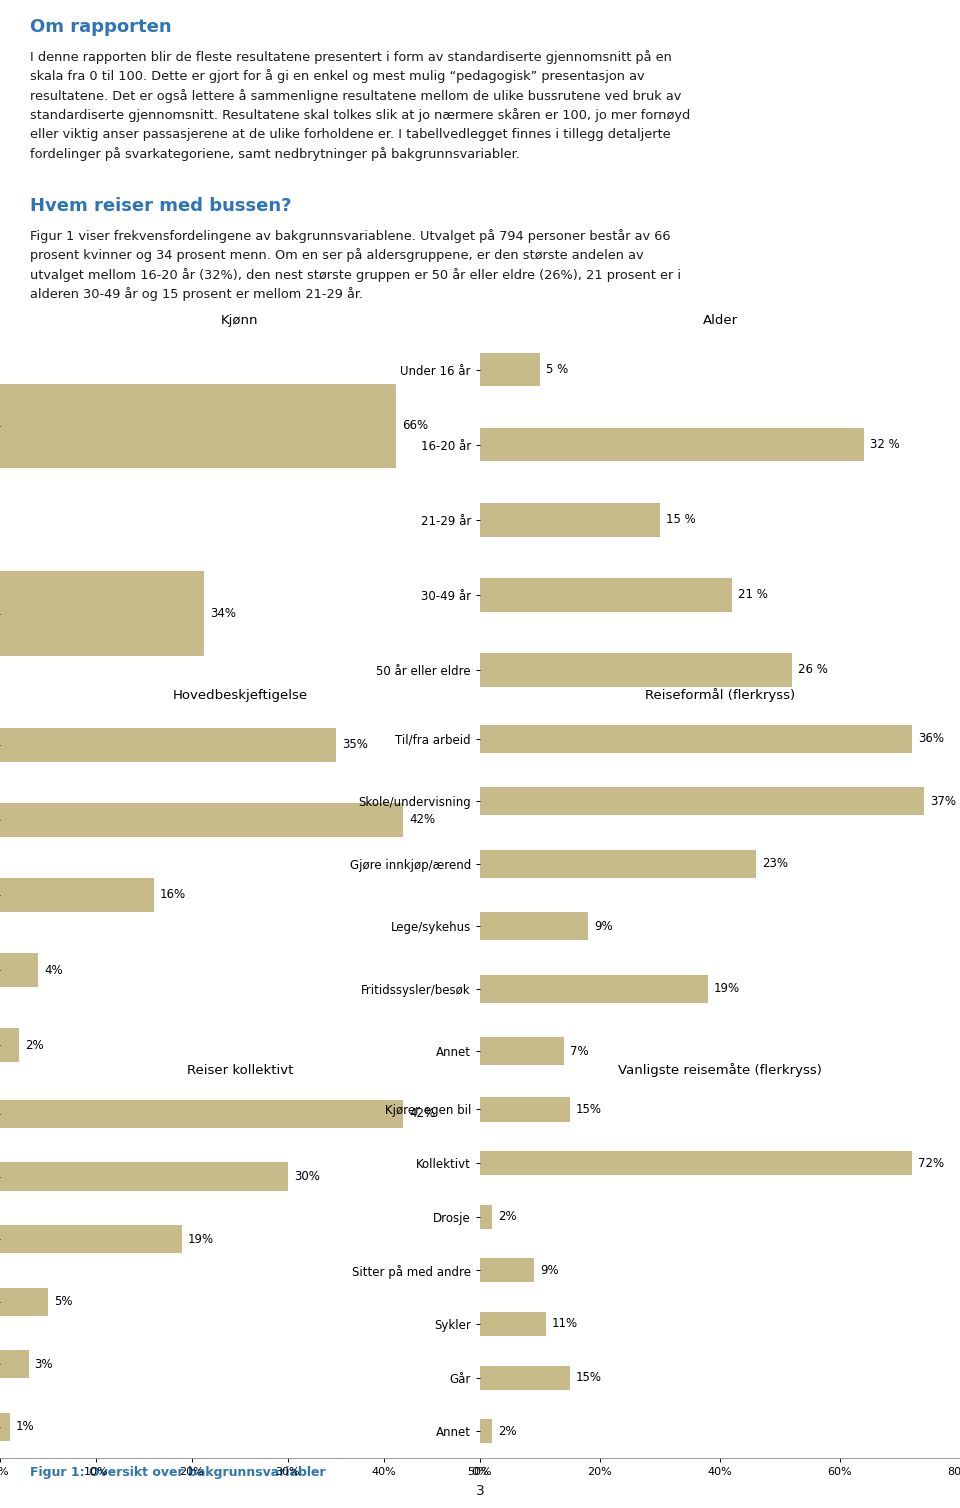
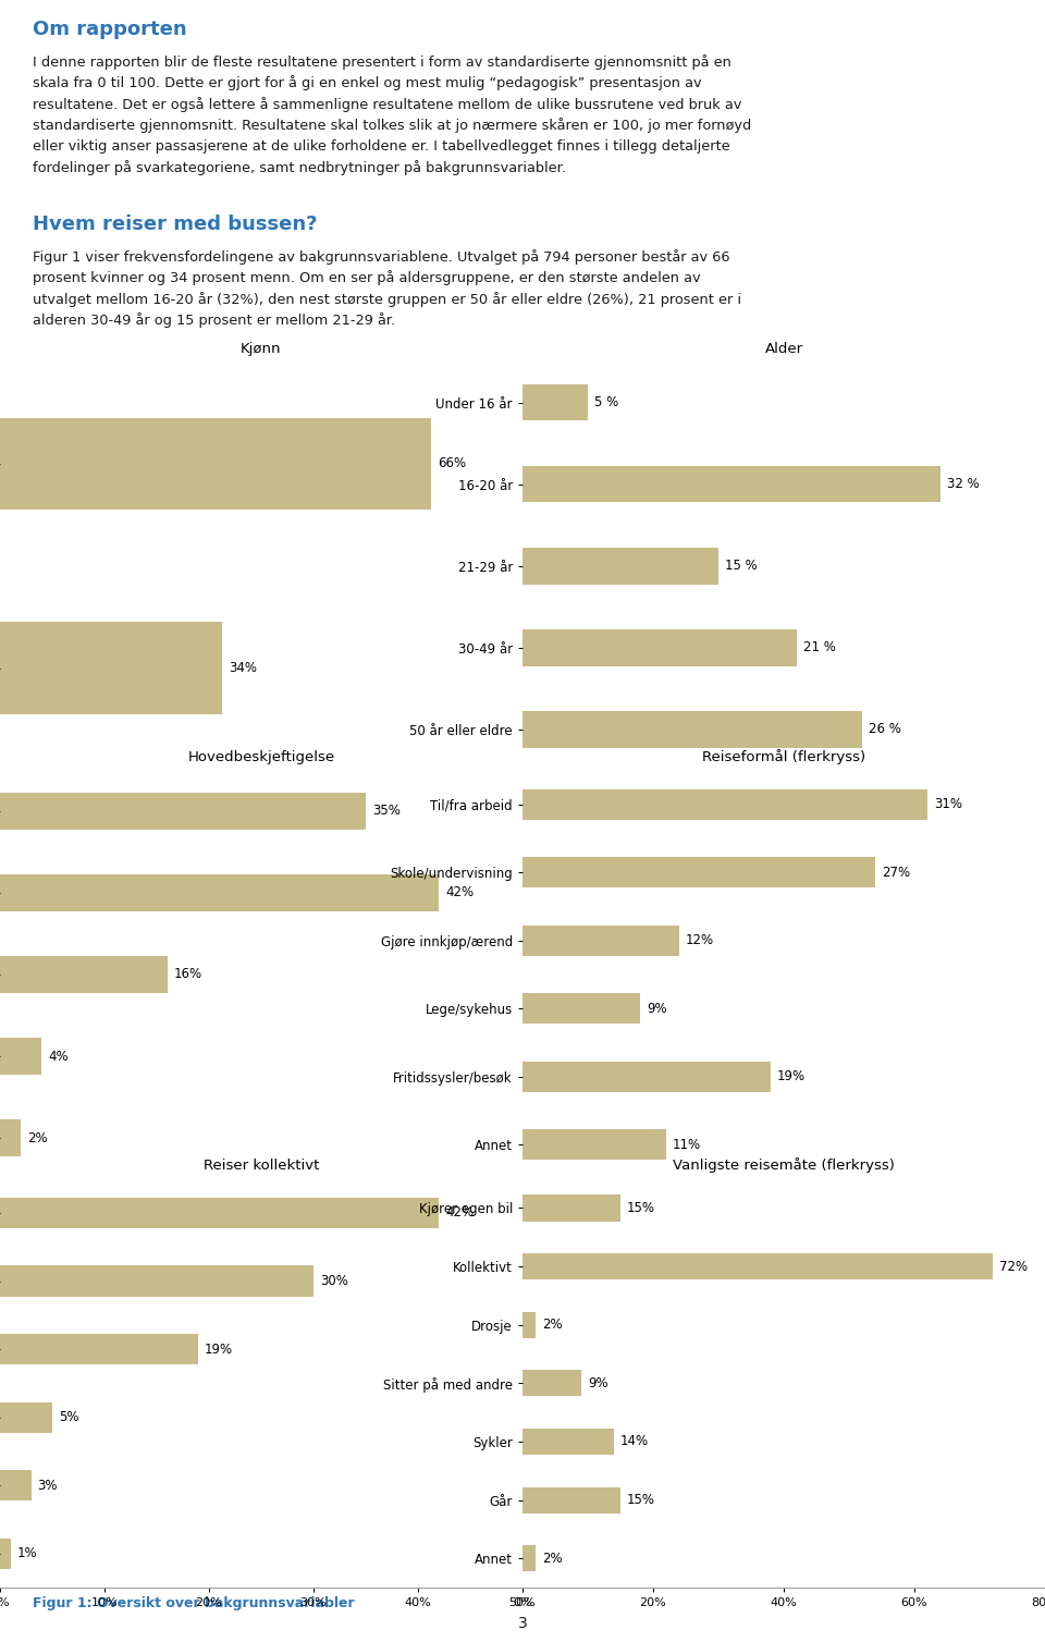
Reiseformål (flerkryss)/Til/fra arbeid: 36% -> 31%
Reiseformål (flerkryss)/Skole/undervisning: 37% -> 27%
Reiseformål (flerkryss)/Gjøre innkjøp/ærend: 23% -> 12%
Reiseformål (flerkryss)/Annet: 7% -> 11%
Vanligste reisemåte (flerkryss)/Sykler: 11% -> 14%
